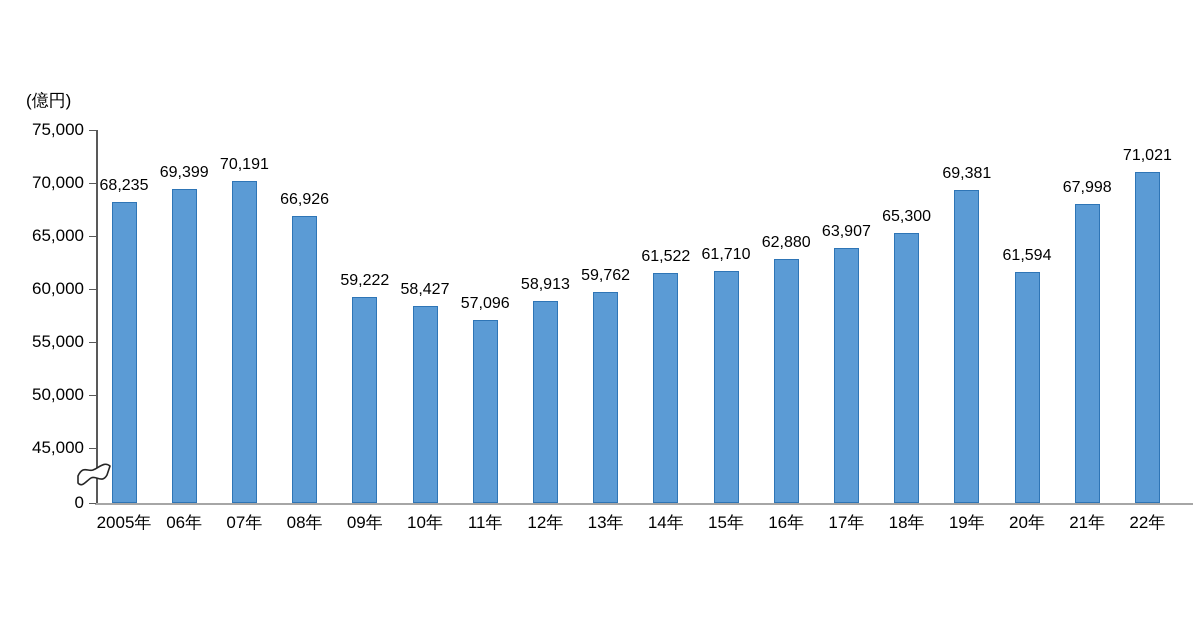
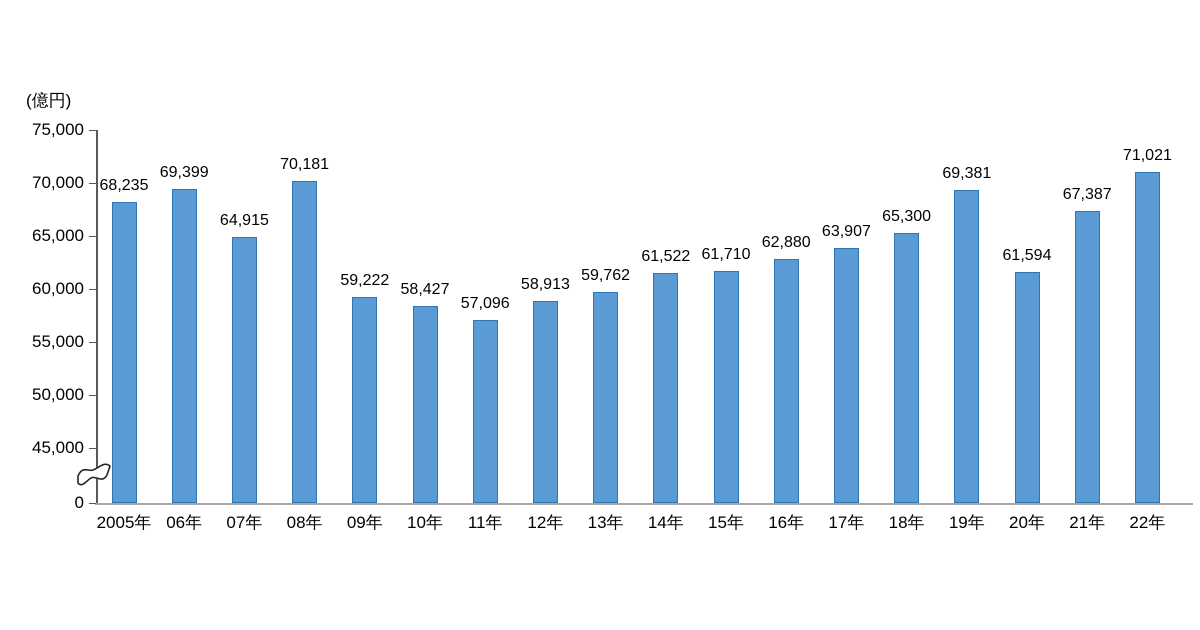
07年: 70,191 -> 64,915
08年: 66,926 -> 70,181
21年: 67,998 -> 67,387
